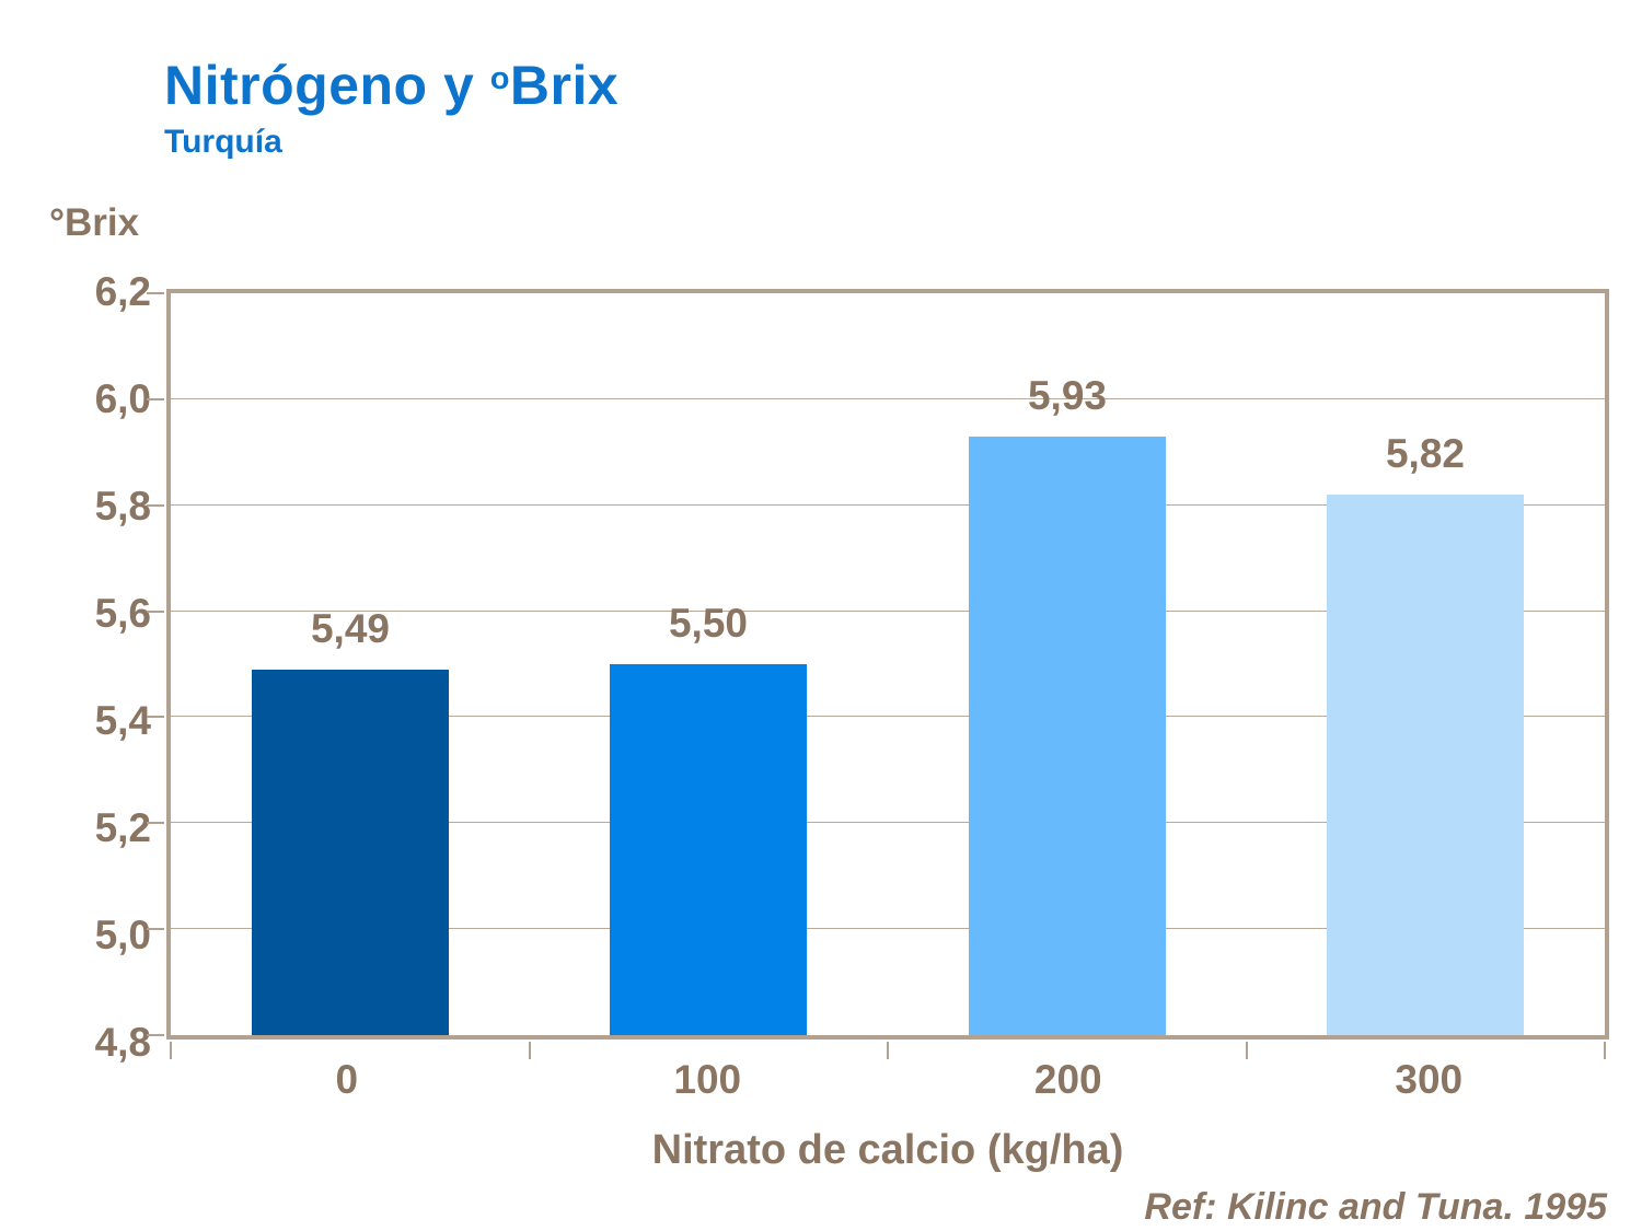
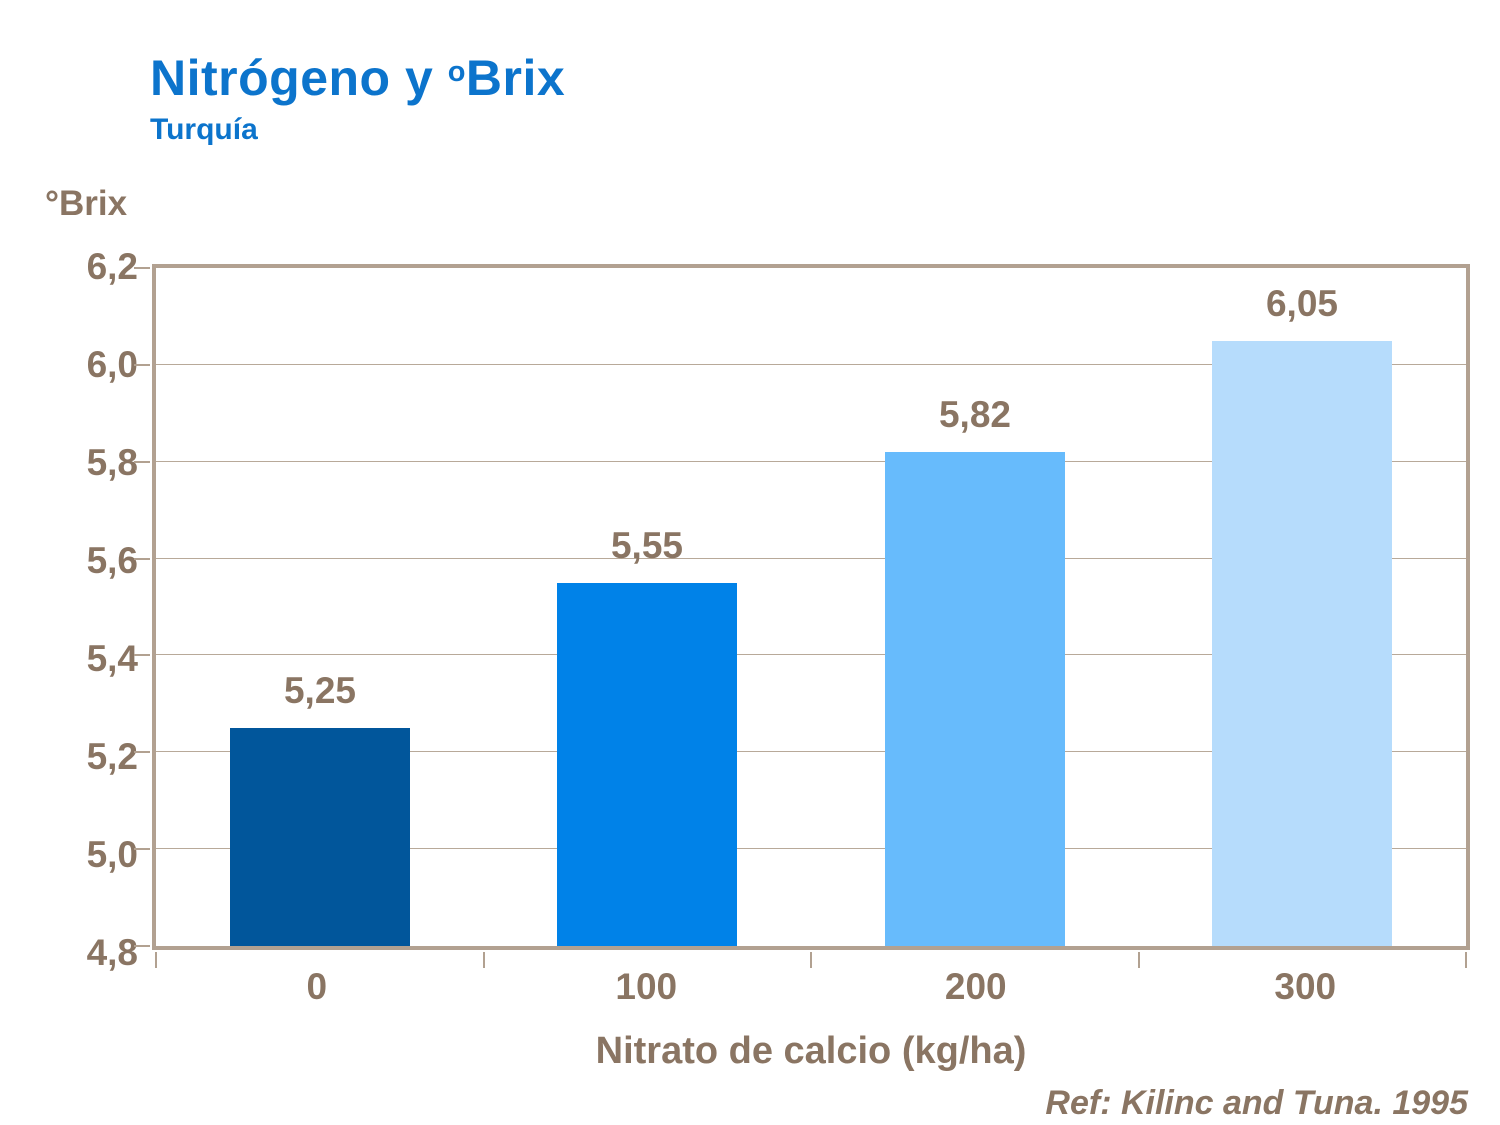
0: 5,49 -> 5,25
100: 5,50 -> 5,55
200: 5,93 -> 5,82
300: 5,82 -> 6,05
